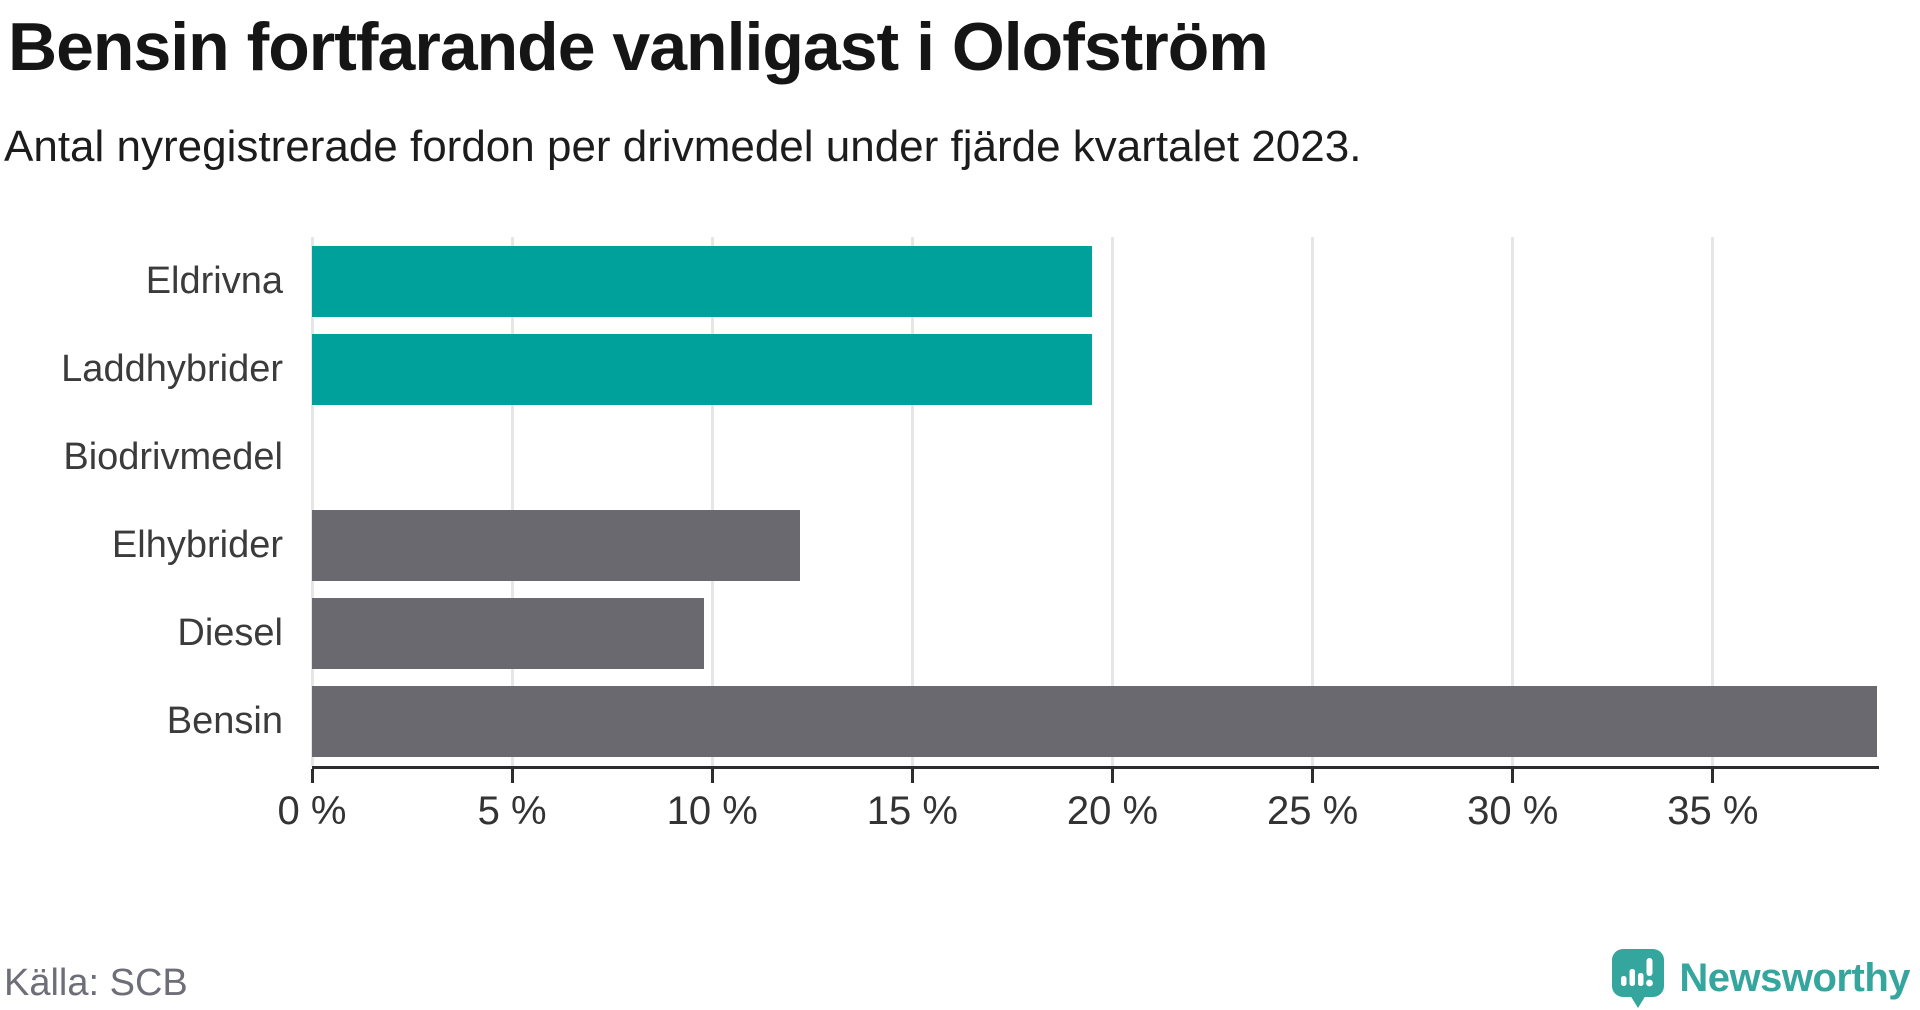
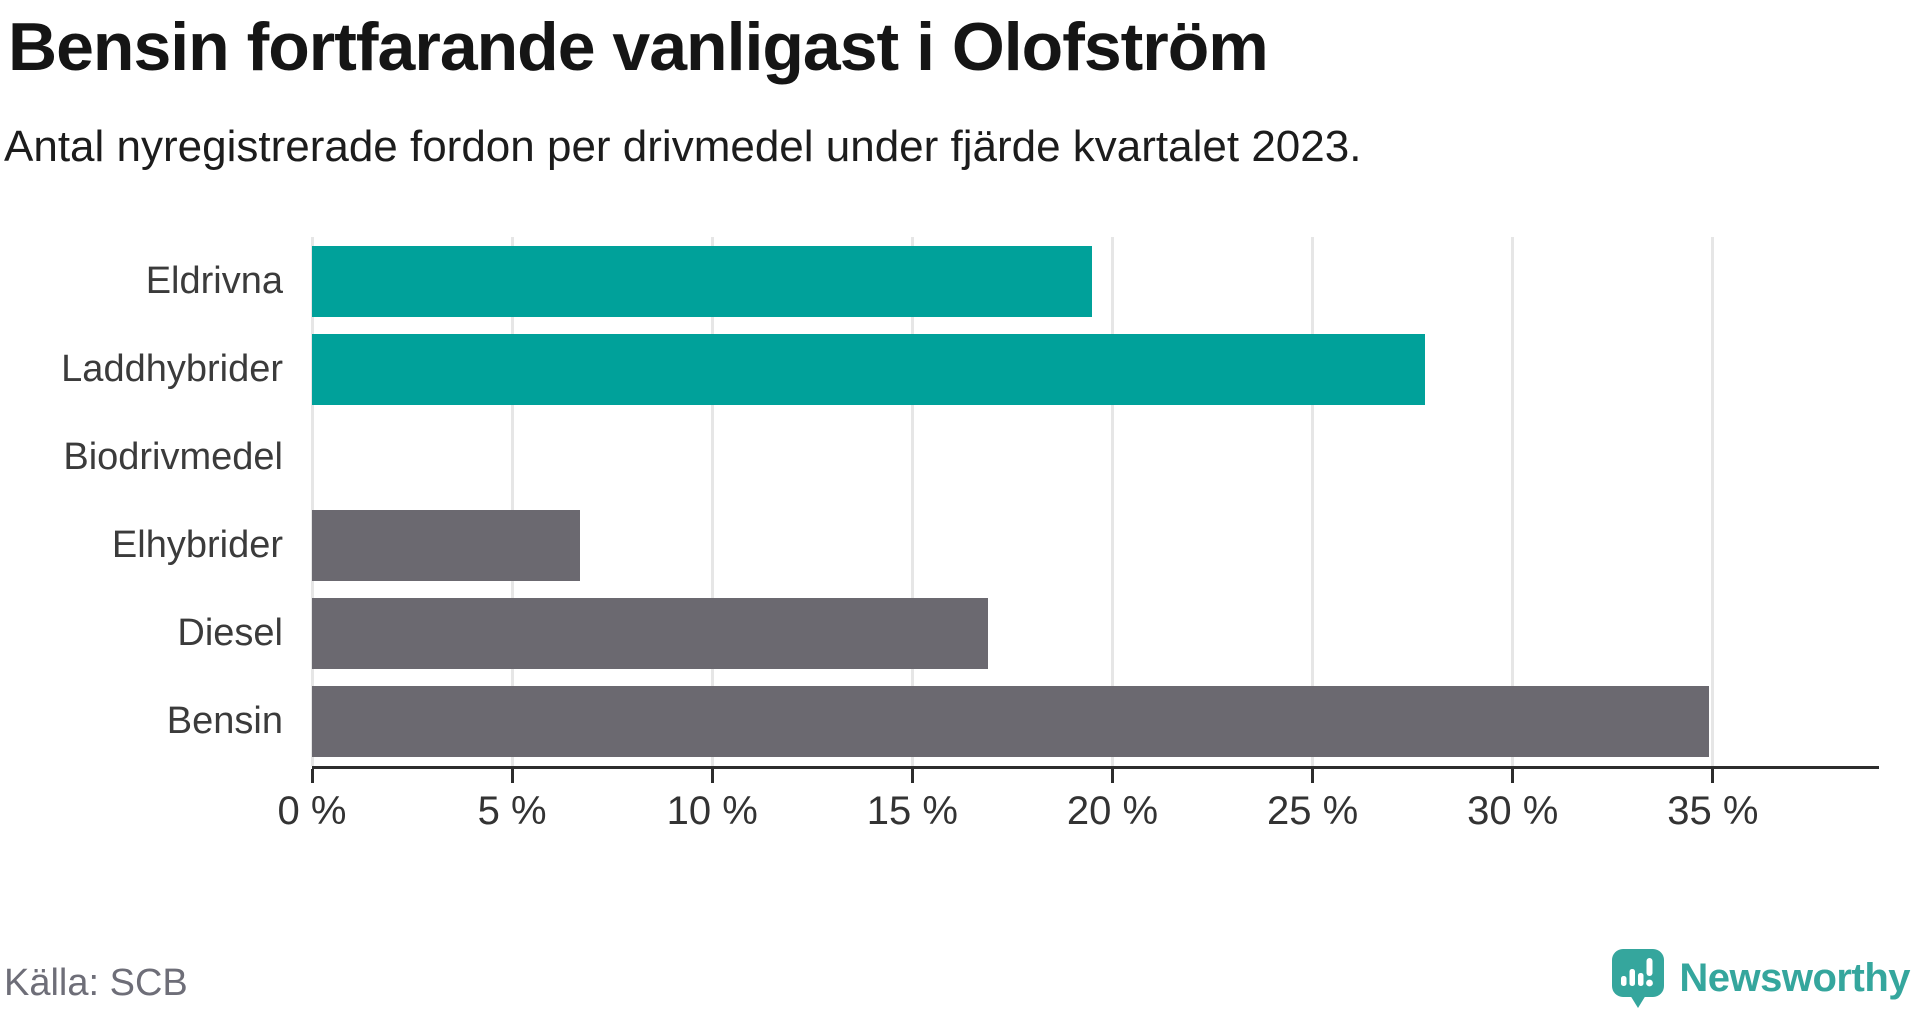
Laddhybrider: 19.5% -> 27.8%
Elhybrider: 12.2% -> 6.7%
Diesel: 9.8% -> 16.9%
Bensin: 39.1% -> 34.9%
